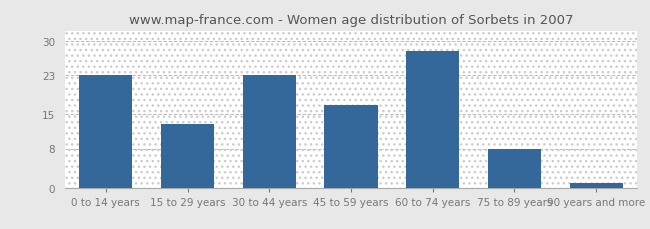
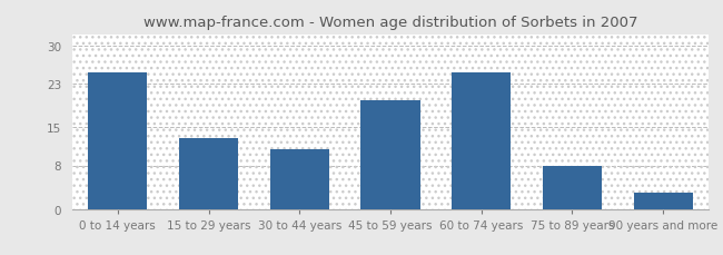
0 to 14 years: 23 -> 25
30 to 44 years: 23 -> 11
45 to 59 years: 17 -> 20
60 to 74 years: 28 -> 25
90 years and more: 1 -> 3
